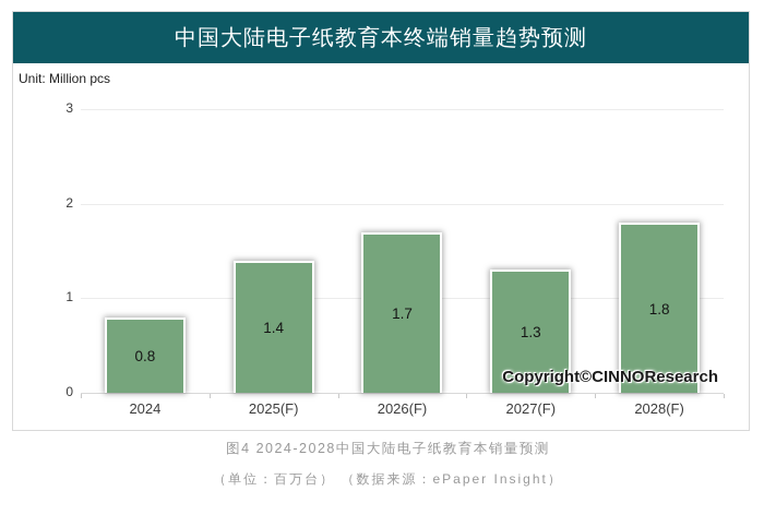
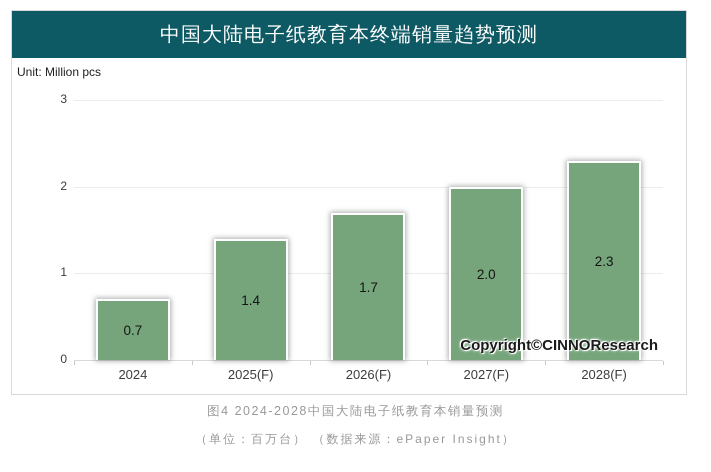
2024: 0.8 -> 0.7
2027(F): 1.3 -> 2.0
2028(F): 1.8 -> 2.3
